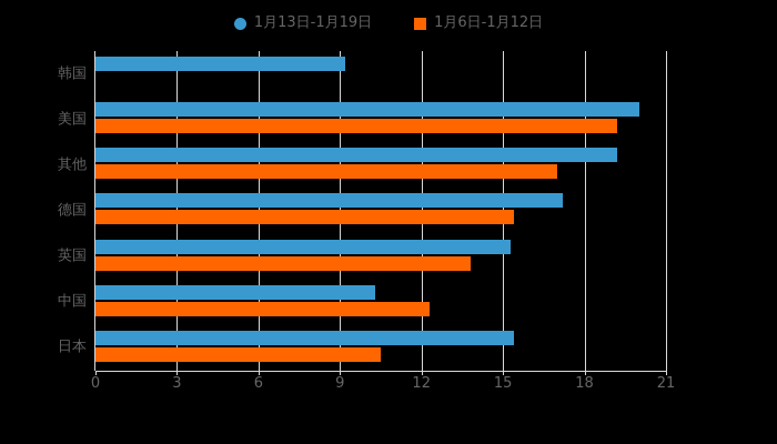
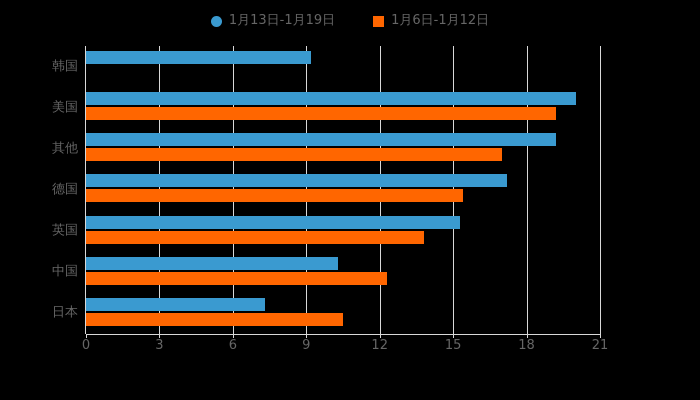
1月13日-1月19日/日本: 15.4 -> 7.3
